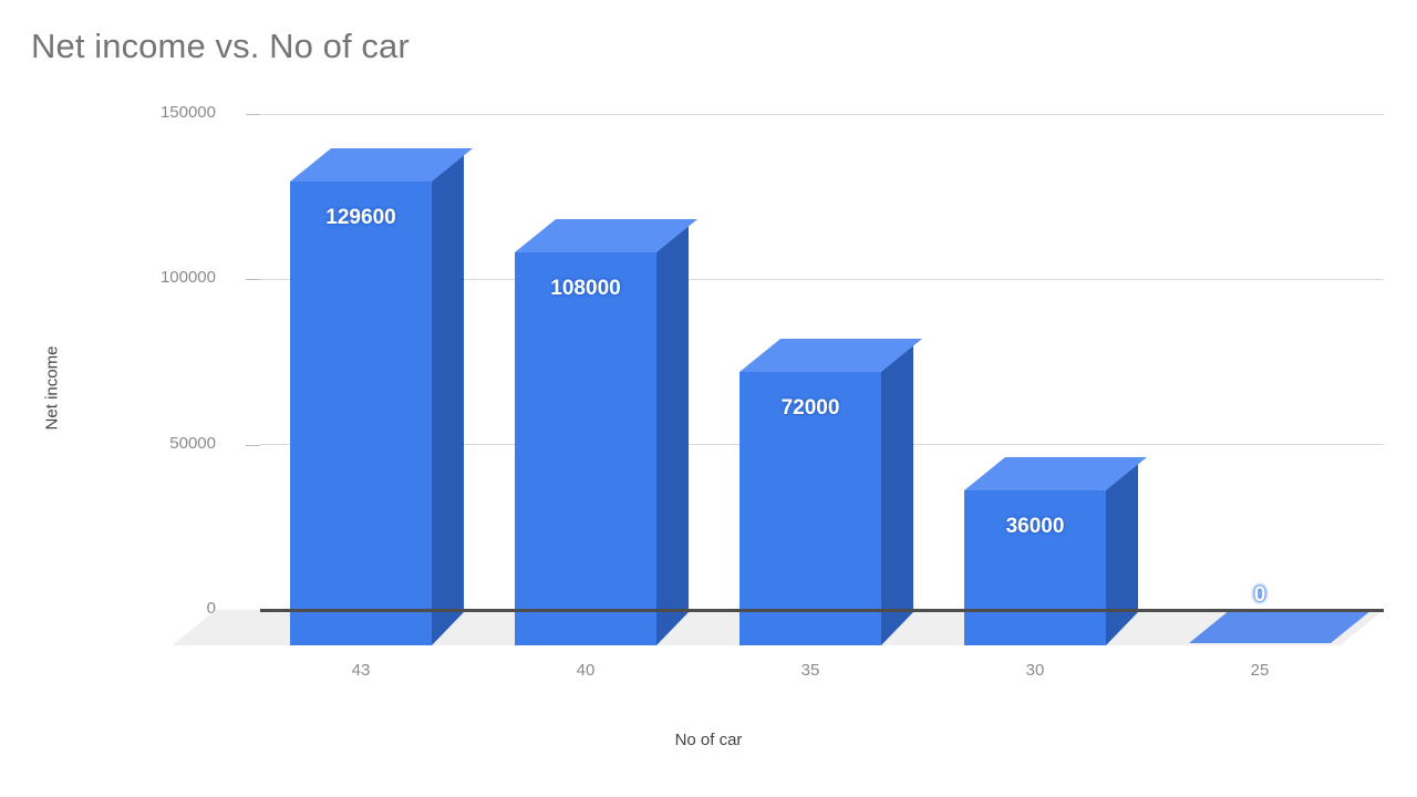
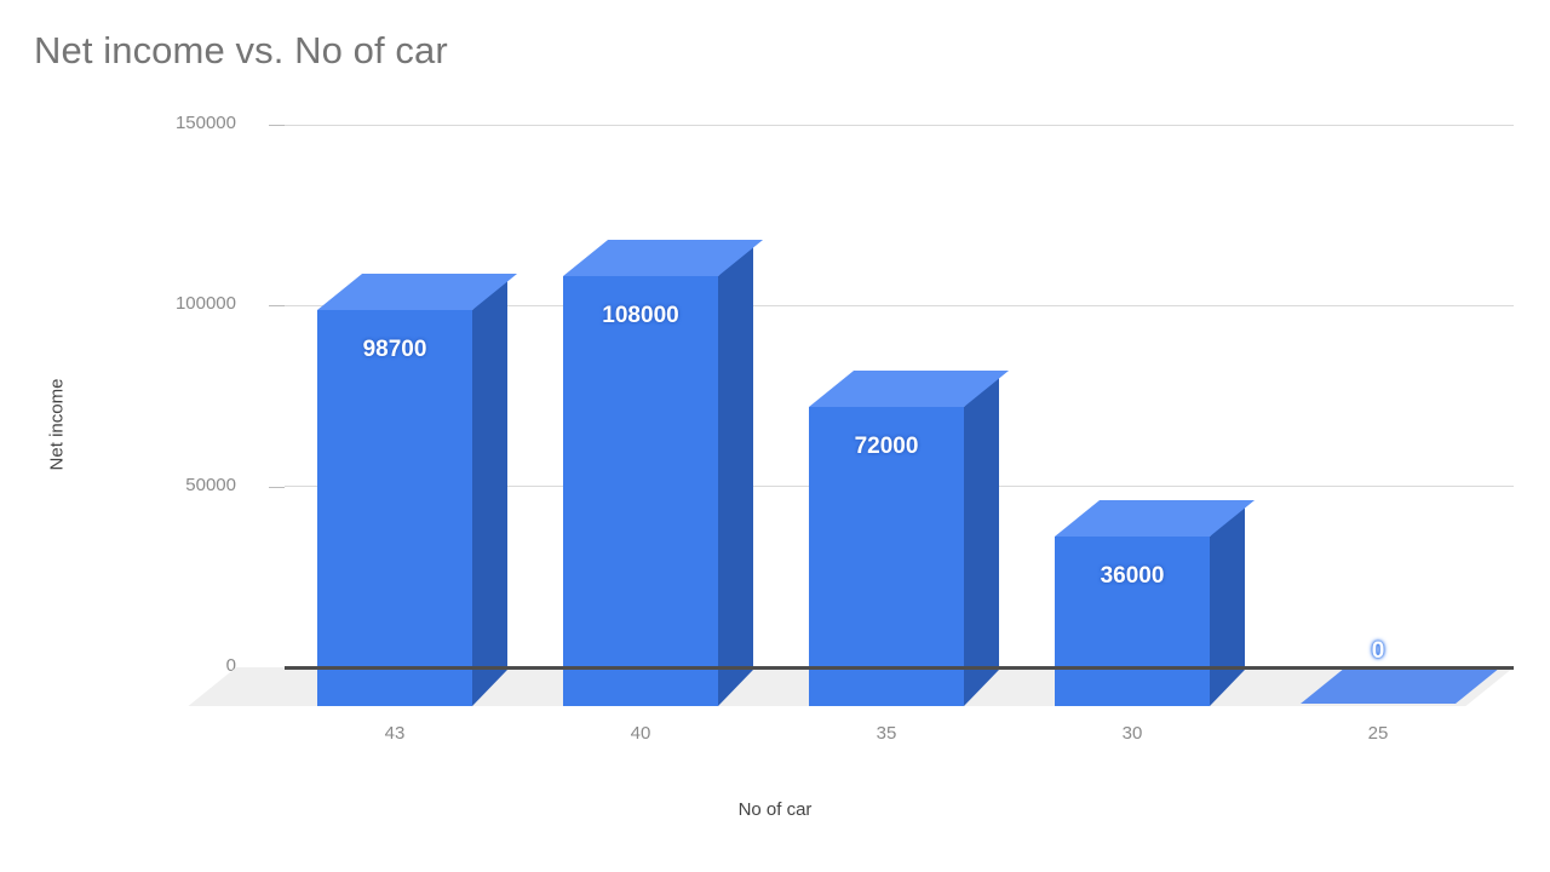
43: 129600 -> 98700
